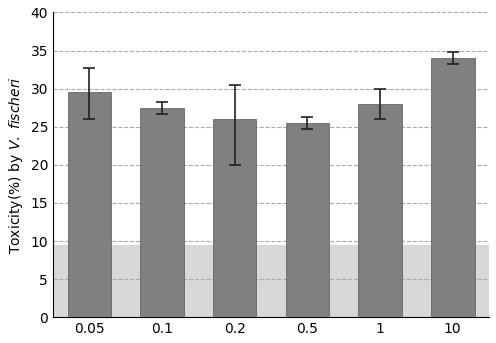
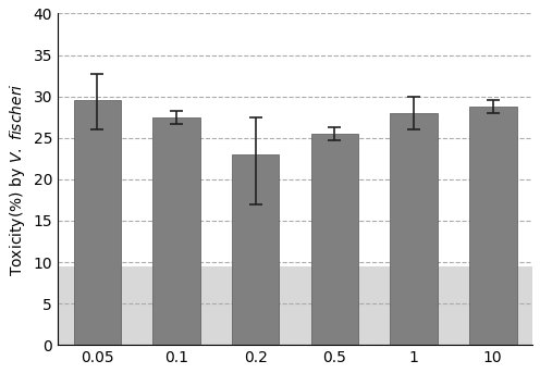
0.2: 26.0 -> 23.0
10: 34.0 -> 28.8
